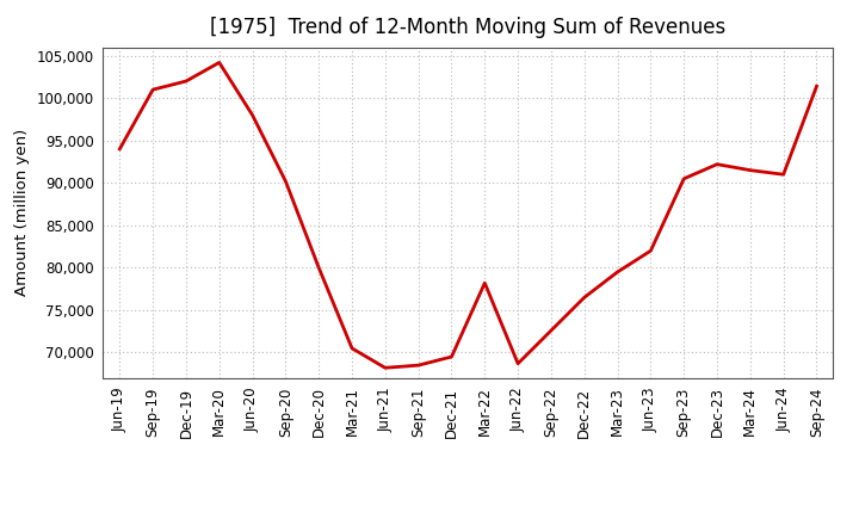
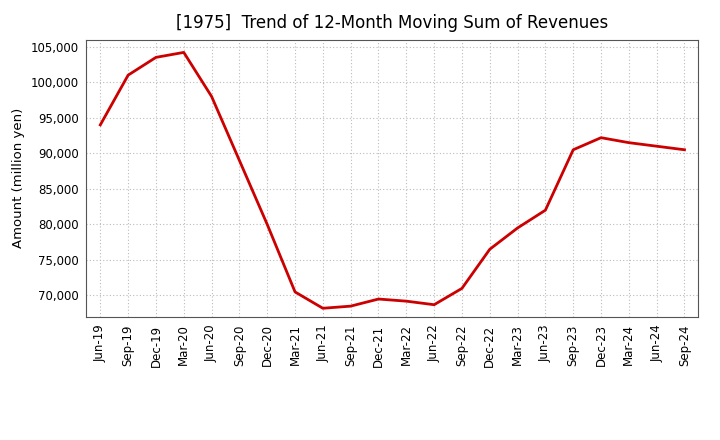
Dec-19: 102,000 -> 103,500
Sep-20: 90,200 -> 89,000
Mar-22: 78,200 -> 69,200
Sep-22: 72,600 -> 71,000
Sep-24: 101,400 -> 90,500
